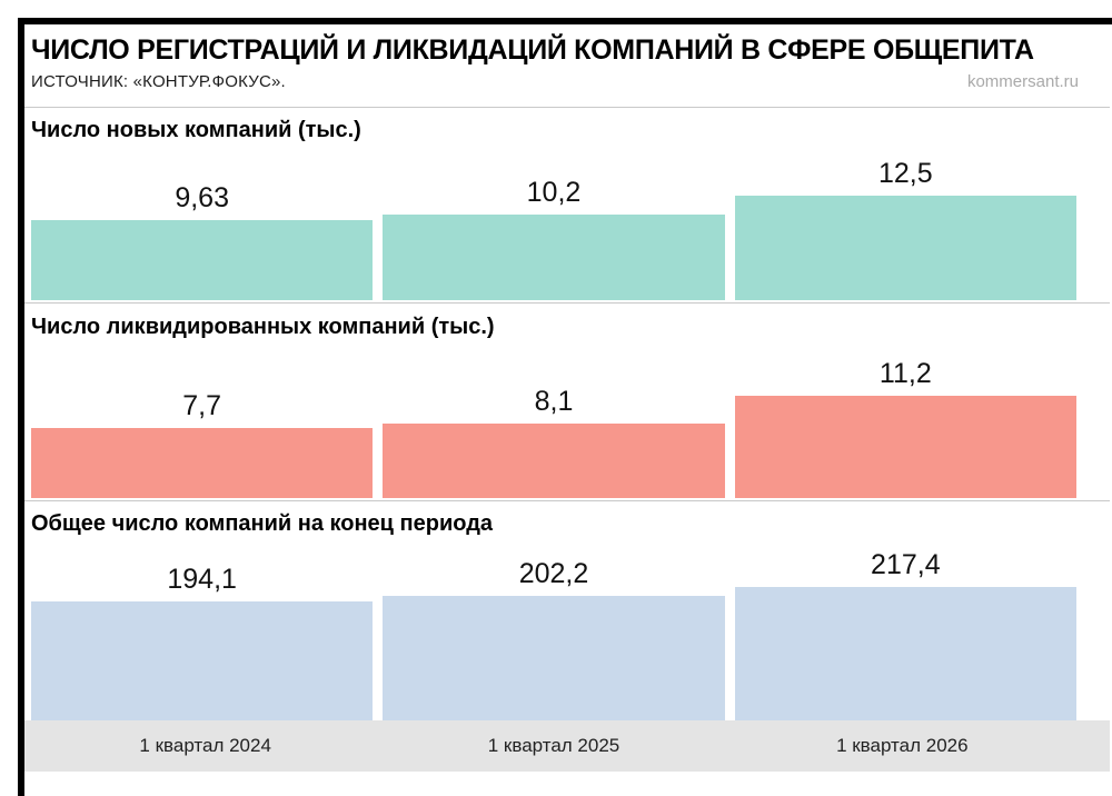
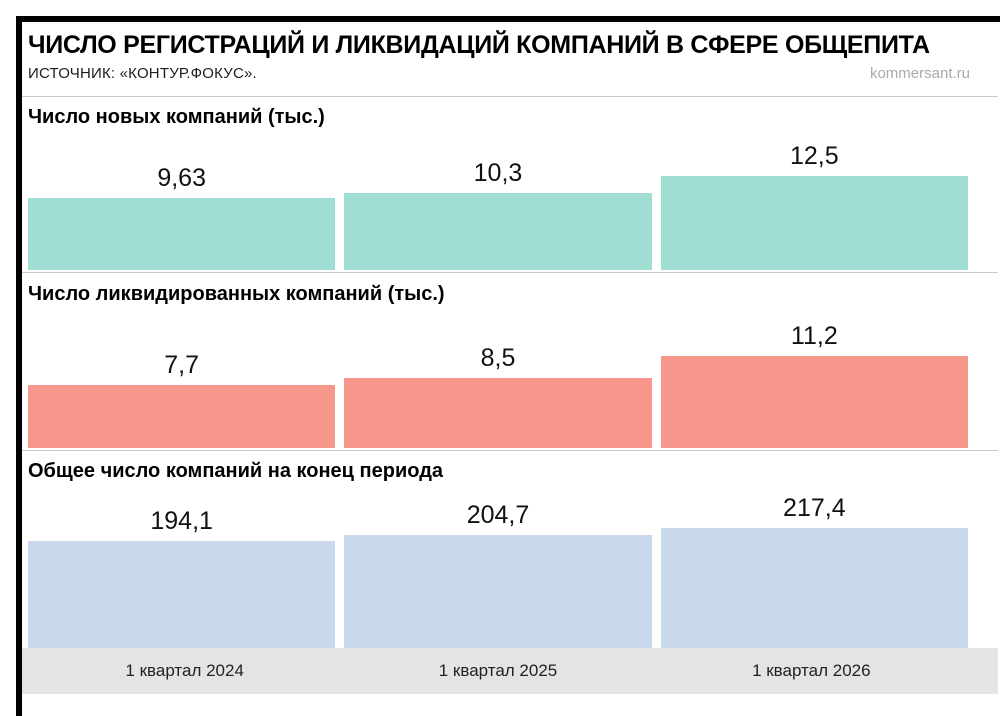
Число новых компаний (тыс.)/1 квартал 2025: 10,2 -> 10,3
Число ликвидированных компаний (тыс.)/1 квартал 2025: 8,1 -> 8,5
Общее число компаний на конец периода/1 квартал 2025: 202,2 -> 204,7
